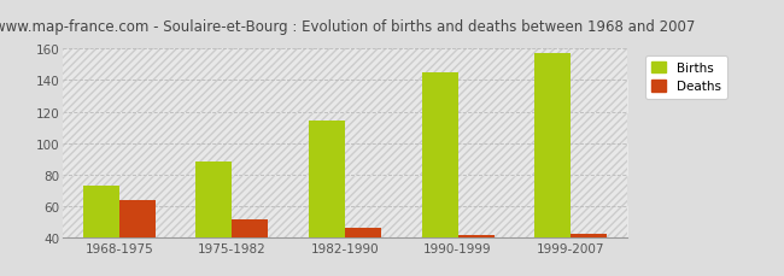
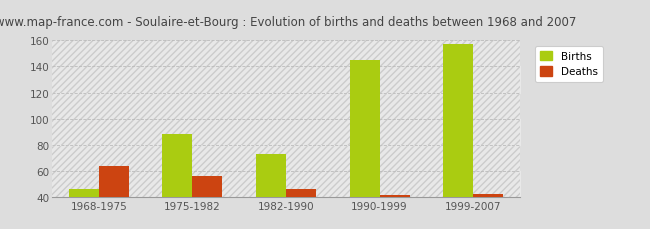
Births/1968-1975: 73 -> 46
Deaths/1975-1982: 51 -> 56
Births/1982-1990: 114 -> 73
